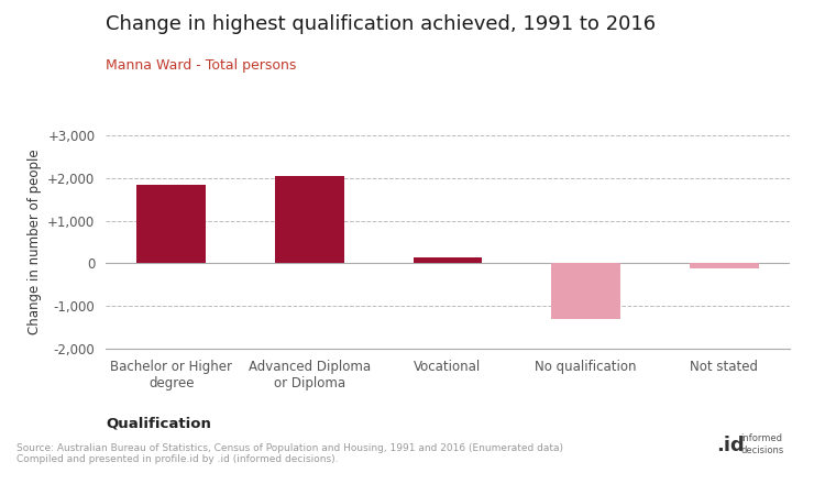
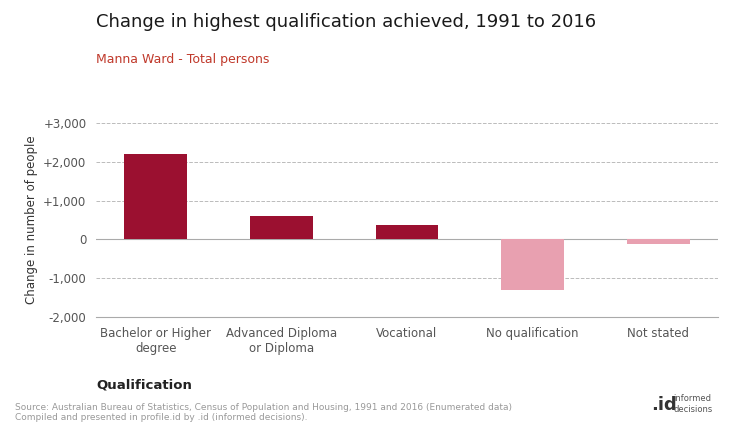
Bachelor or Higher degree: 1,850 -> 2,200
Advanced Diploma or Diploma: 2,050 -> 600
Vocational: 150 -> 380
